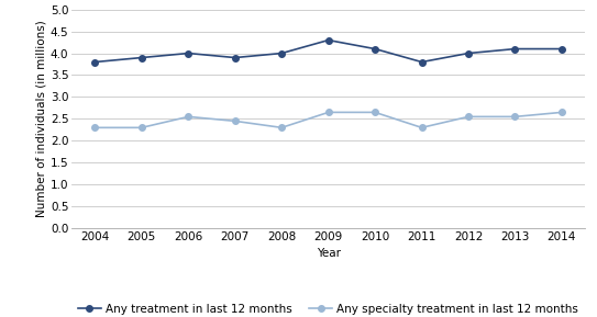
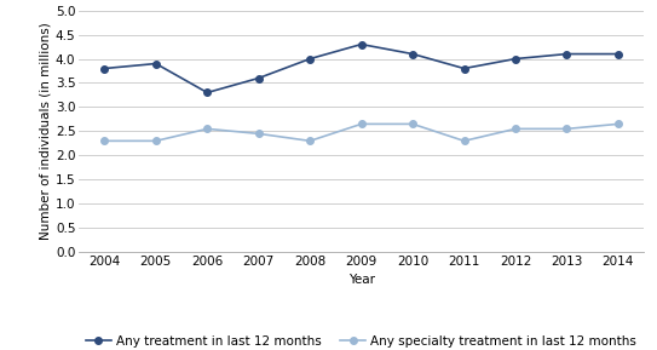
Any treatment in last 12 months/2006: 4.0 -> 3.3
Any treatment in last 12 months/2007: 3.9 -> 3.6
